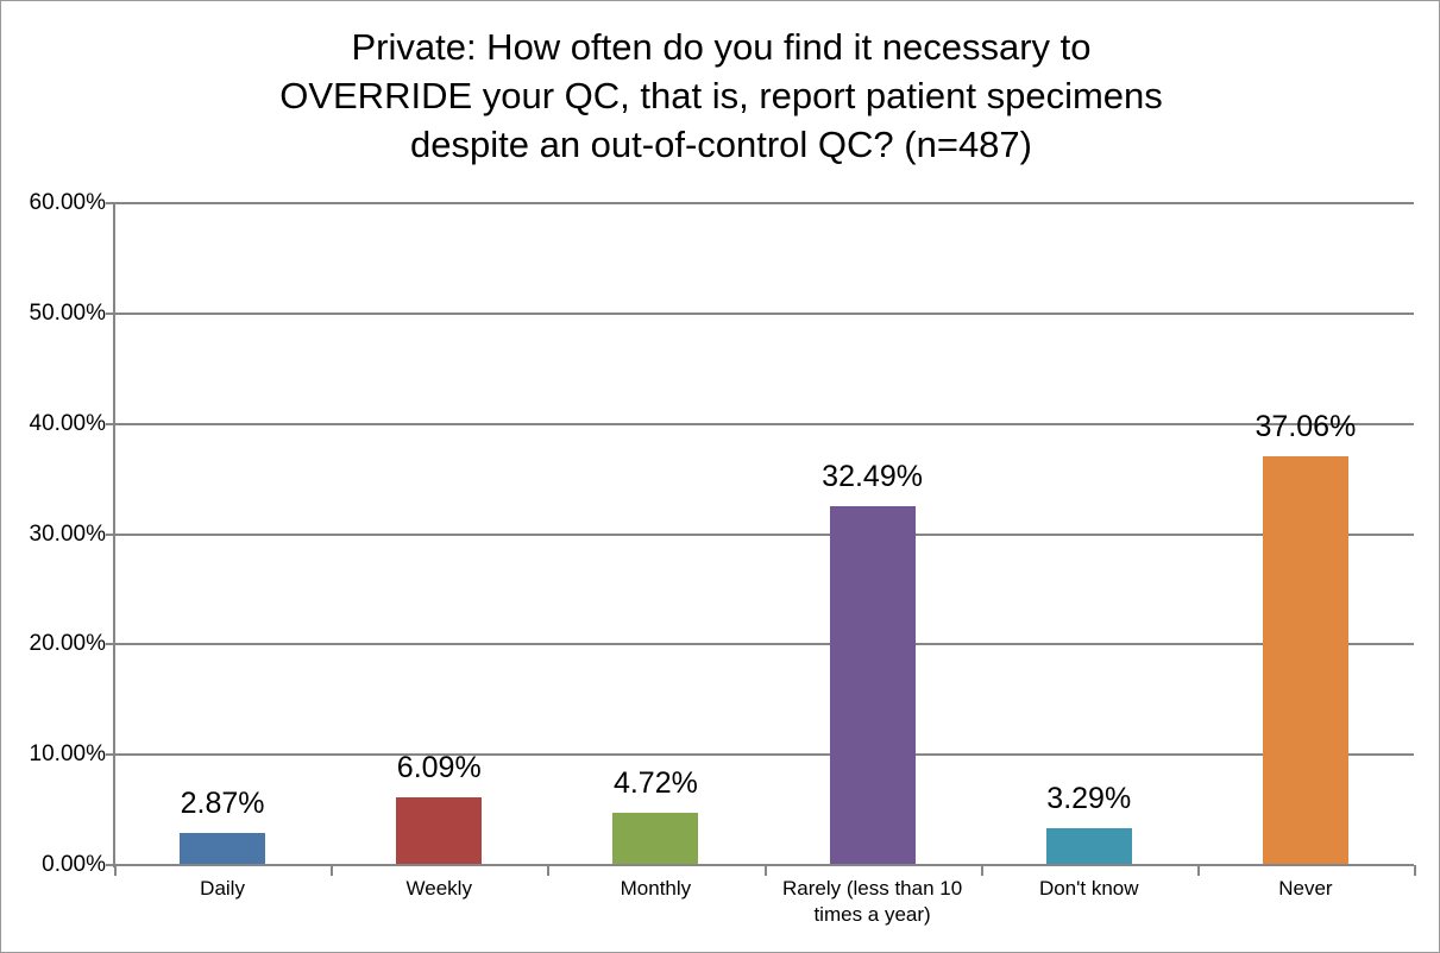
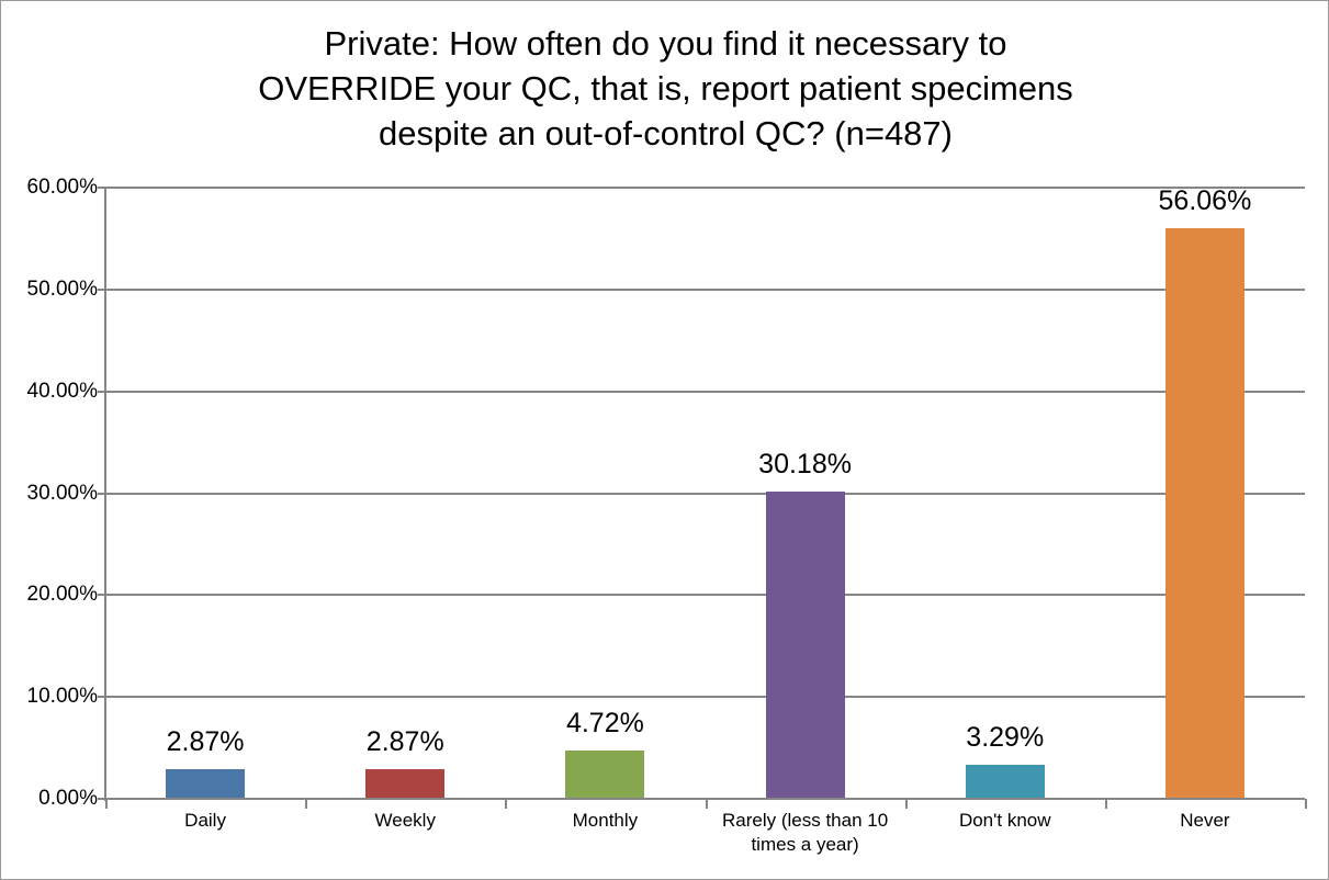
Weekly: 6.09% -> 2.87%
Rarely (less than 10 times a year): 32.49% -> 30.18%
Never: 37.06% -> 56.06%
